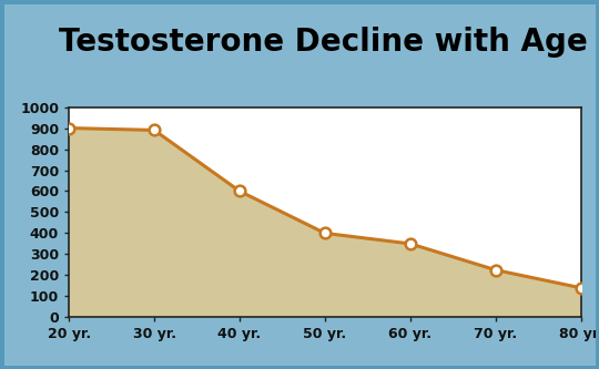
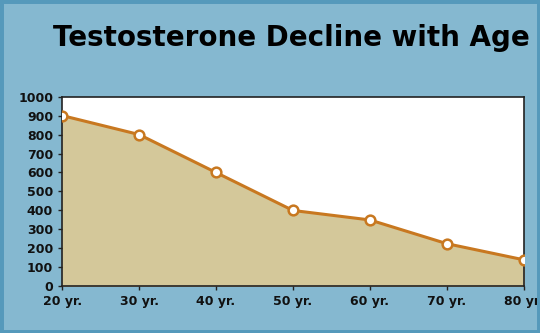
30 yr.: 890 -> 800
